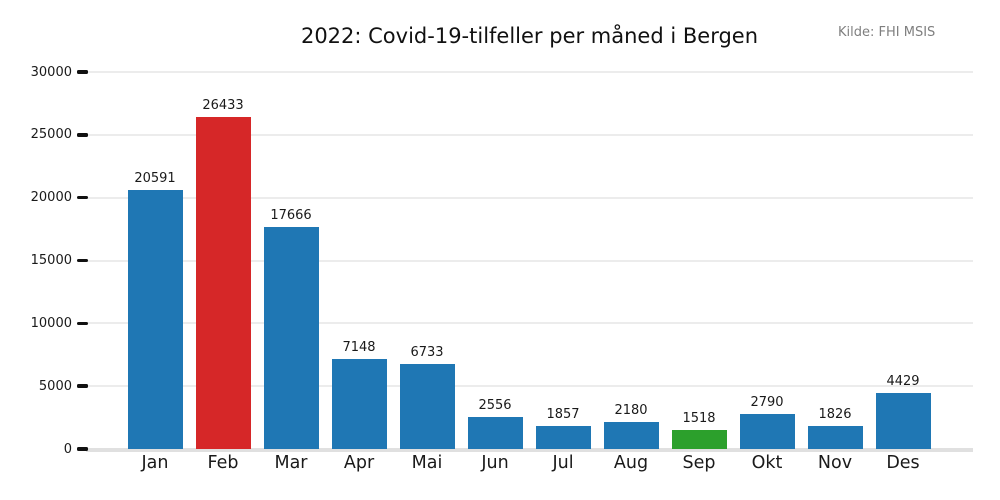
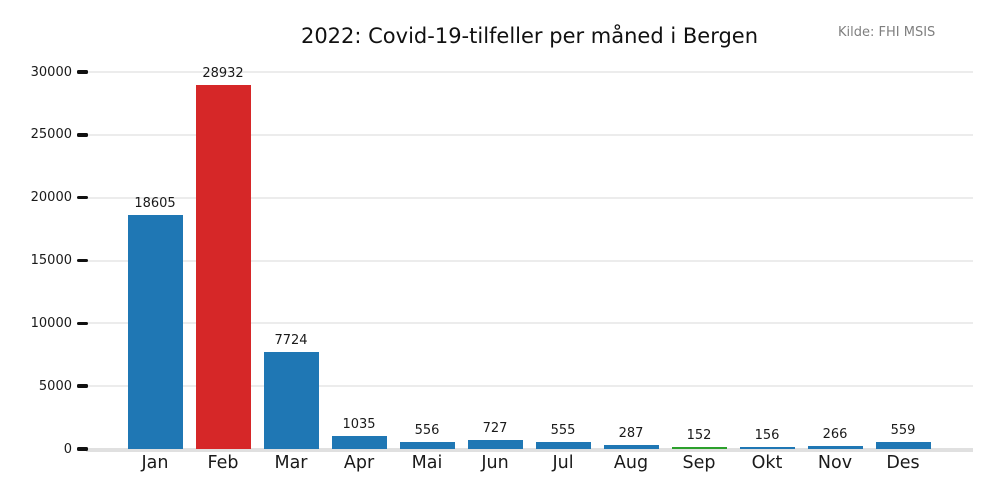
Jan: 20591 -> 18605
Feb: 26433 -> 28932
Mar: 17666 -> 7724
Apr: 7148 -> 1035
Mai: 6733 -> 556
Jun: 2556 -> 727
Jul: 1857 -> 555
Aug: 2180 -> 287
Sep: 1518 -> 152
Okt: 2790 -> 156
Nov: 1826 -> 266
Des: 4429 -> 559
